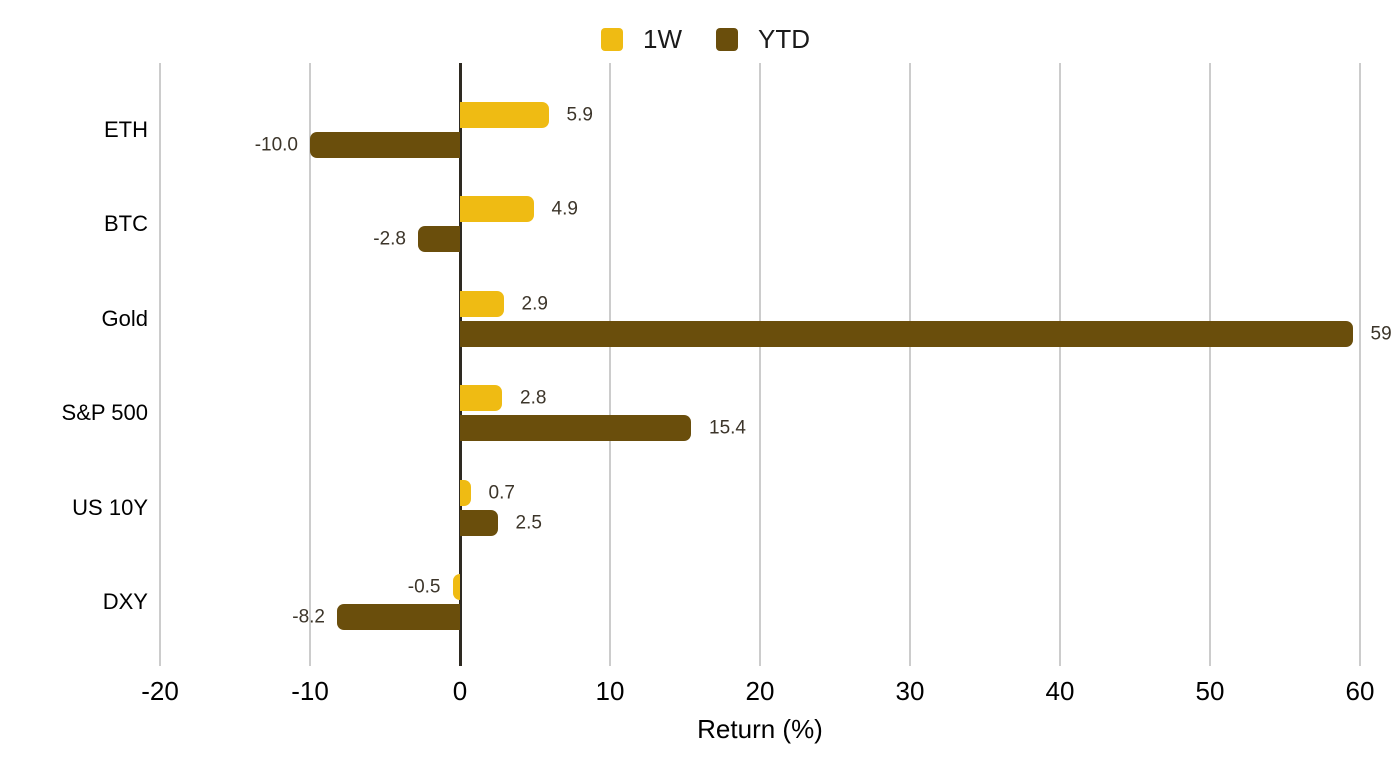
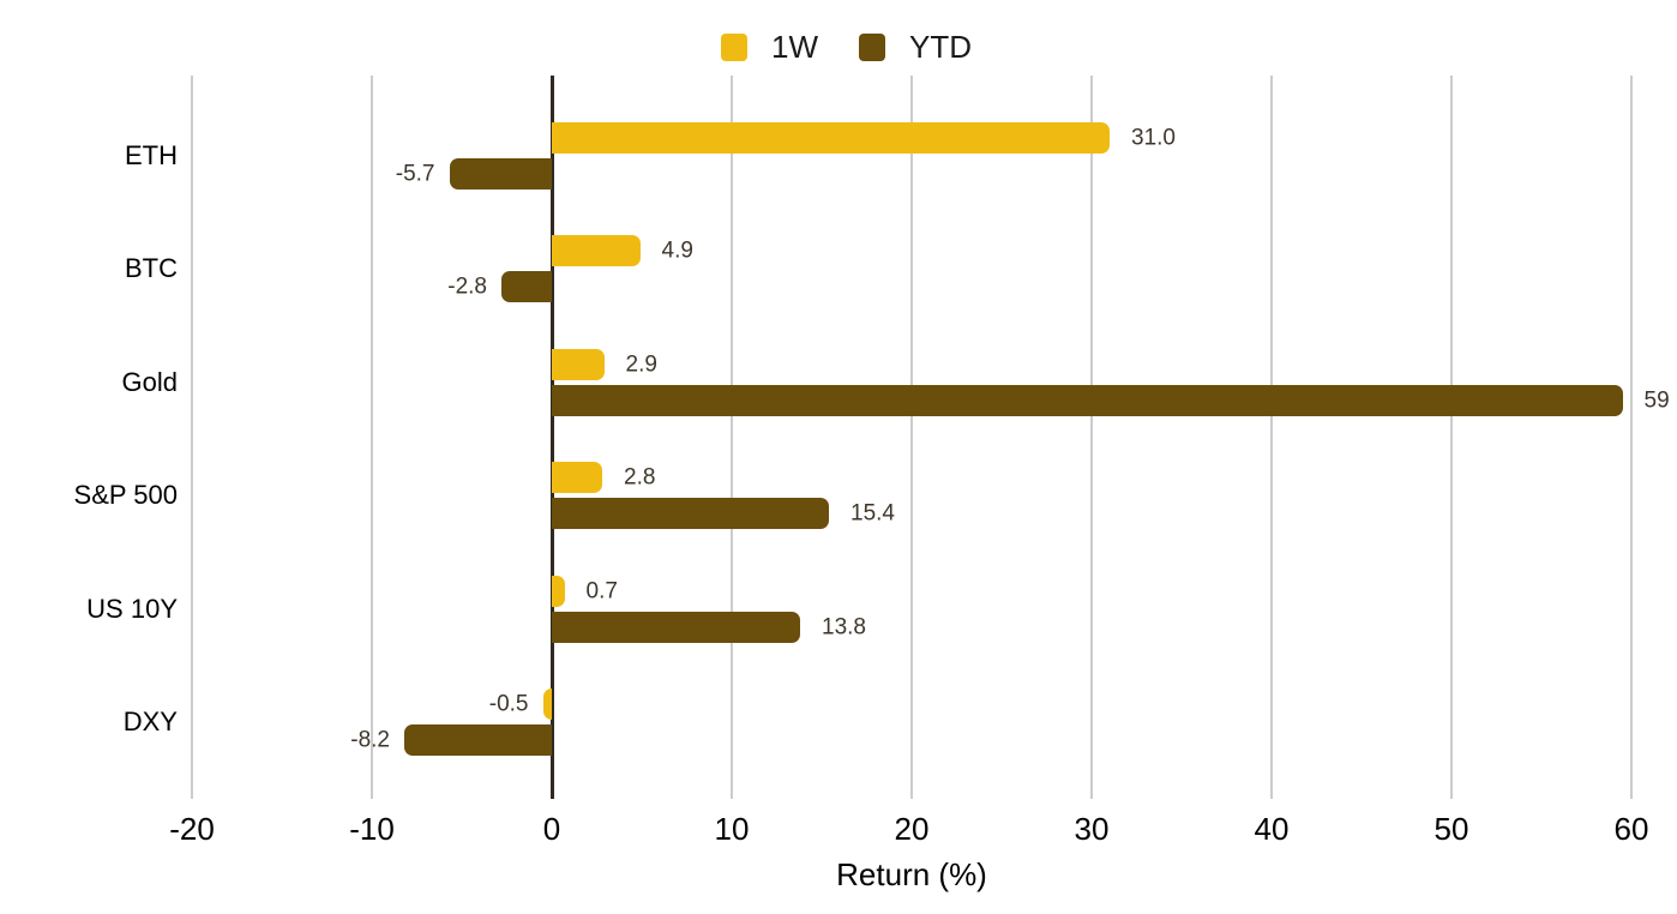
1W/ETH: 5.9 -> 31.0
YTD/ETH: -10.0 -> -5.7
YTD/US 10Y: 2.5 -> 13.8
